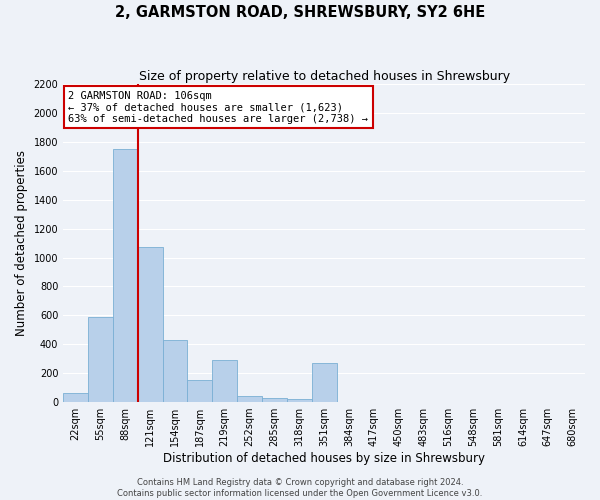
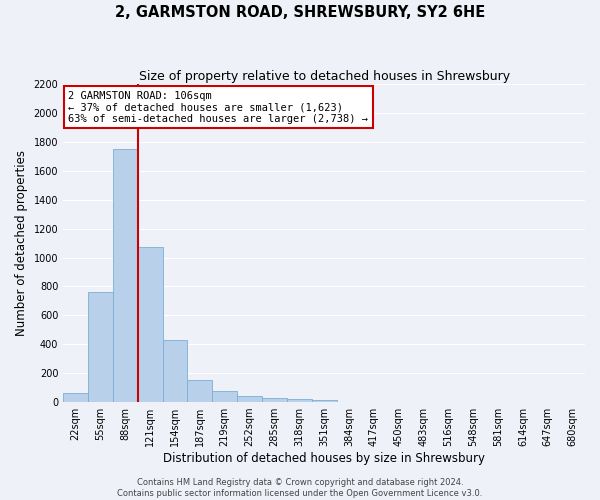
55sqm: 590 -> 760
219sqm: 290 -> 80
351sqm: 270 -> 20
